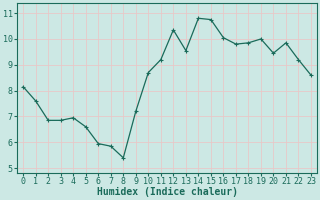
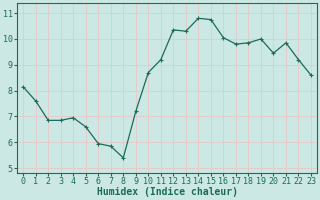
13: 9.55 -> 10.30
